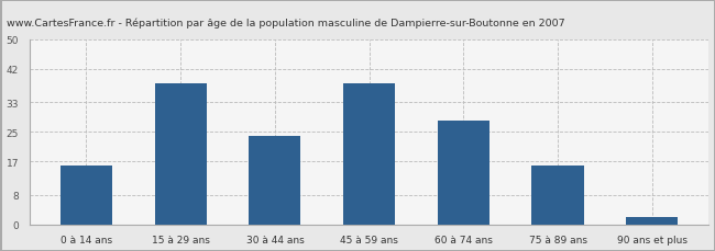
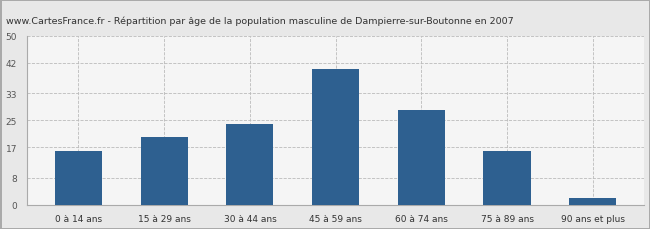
15 à 29 ans: 38 -> 20
45 à 59 ans: 38 -> 40
